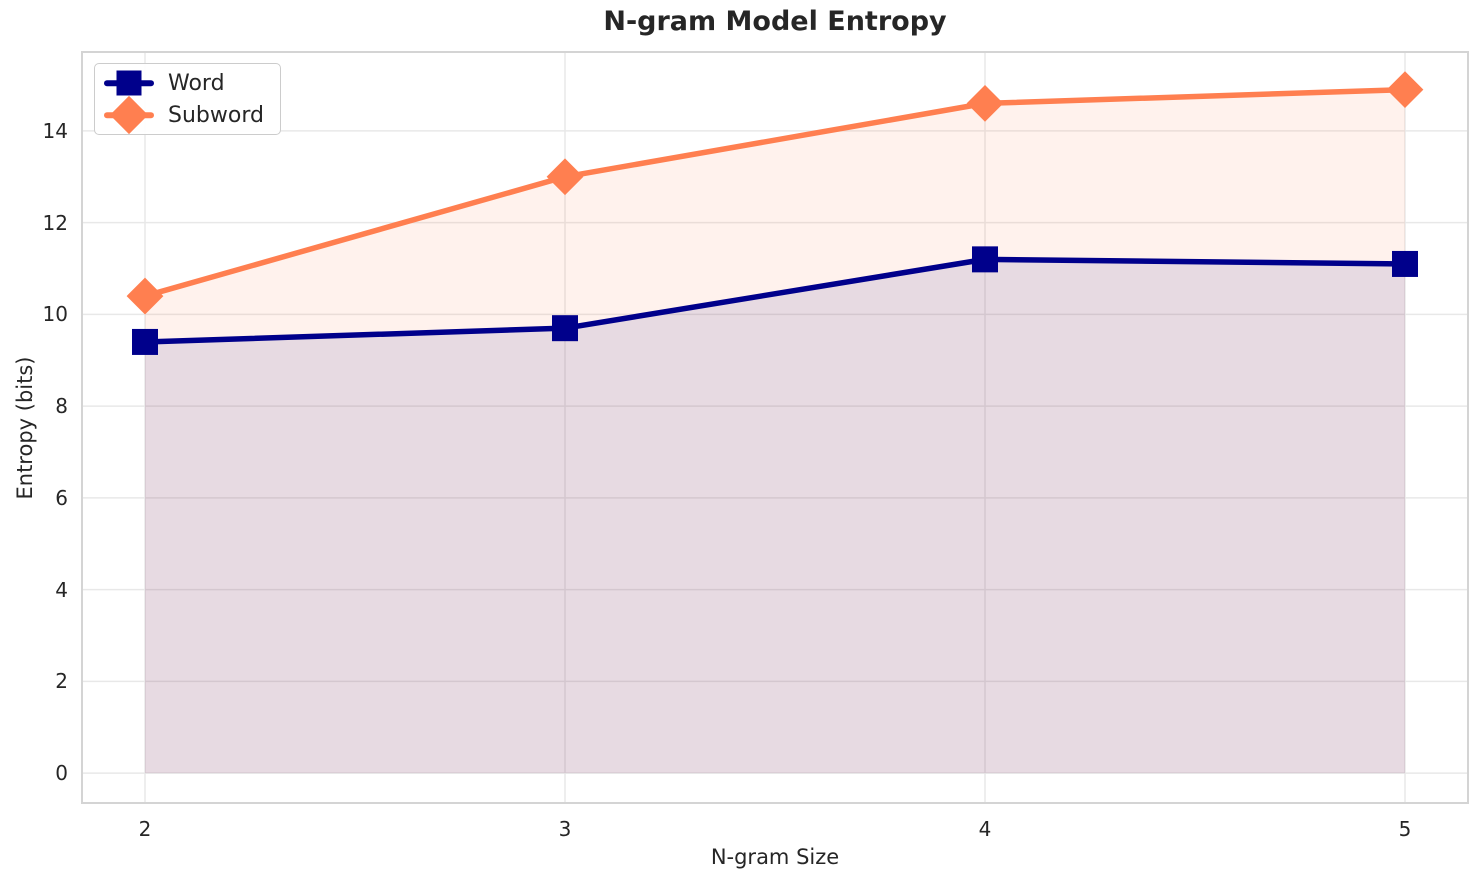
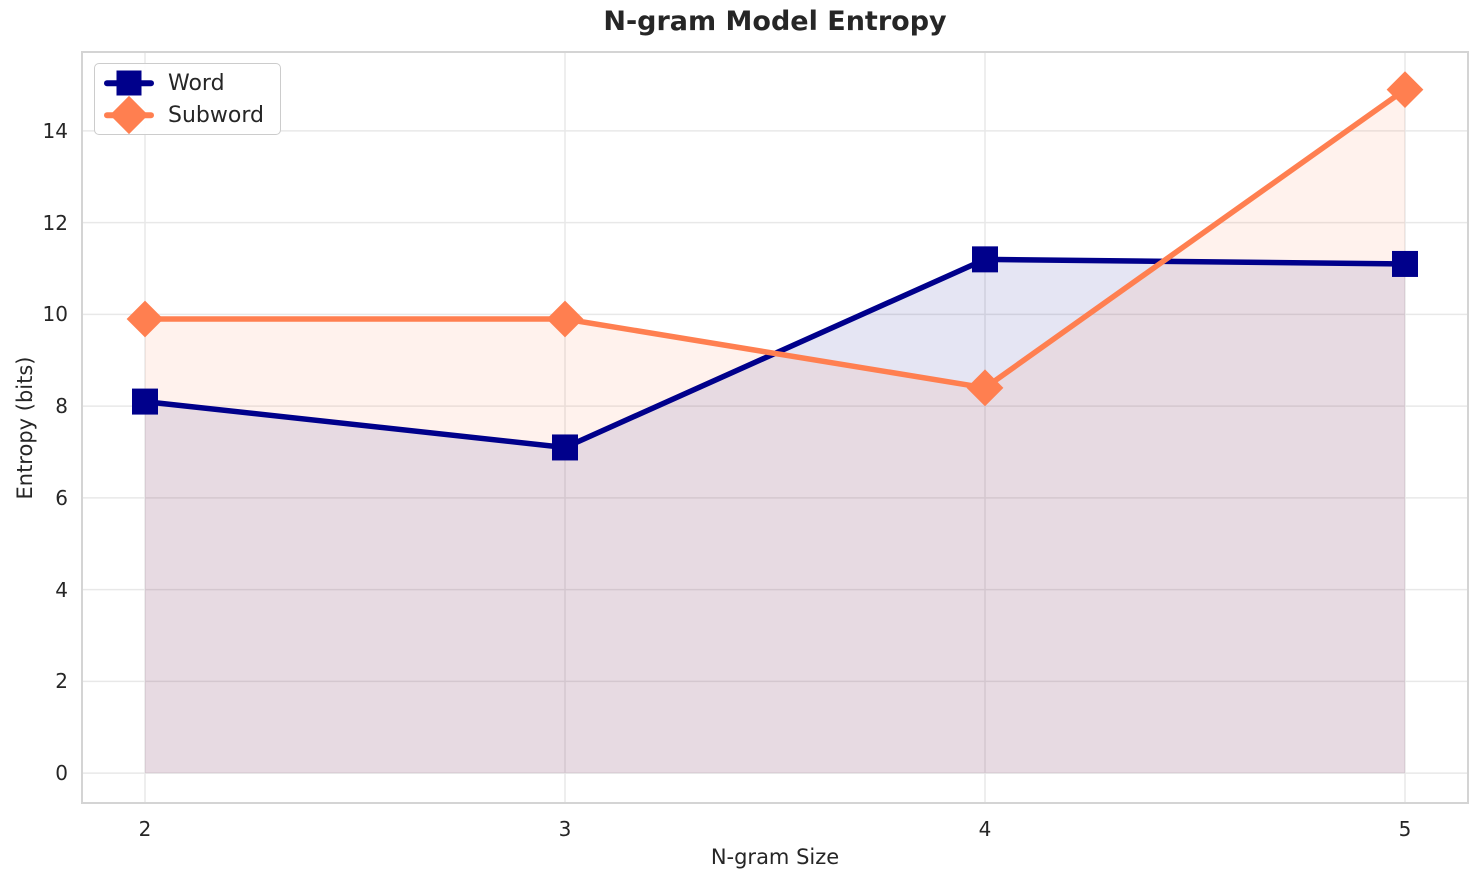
Word/2: 9.4 -> 8.1
Subword/2: 10.4 -> 9.9
Word/3: 9.7 -> 7.1
Subword/3: 13.0 -> 9.9
Subword/4: 14.6 -> 8.4
